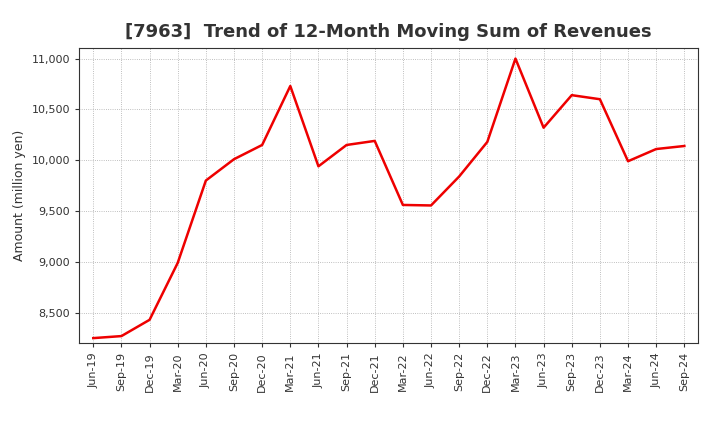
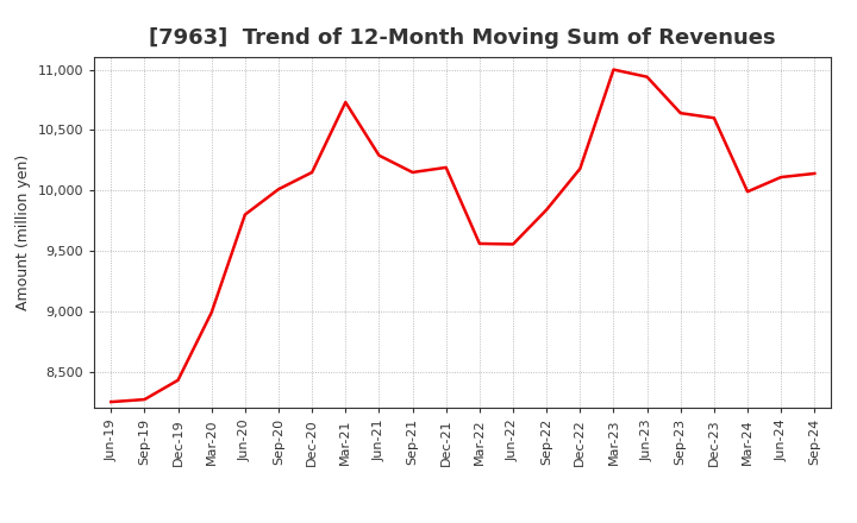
Jun-21: 9,940 -> 10,290
Jun-23: 10,320 -> 10,940
